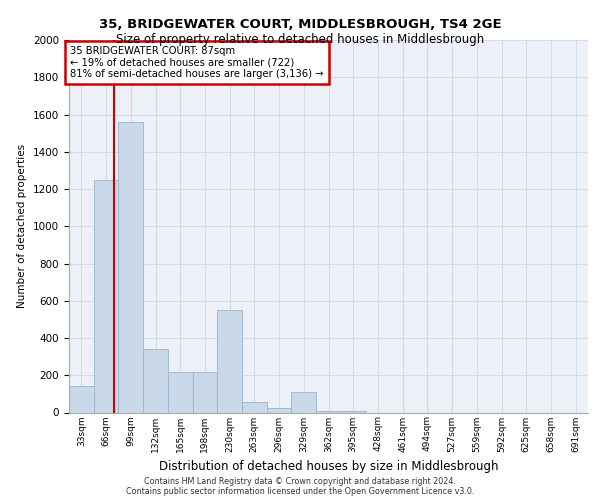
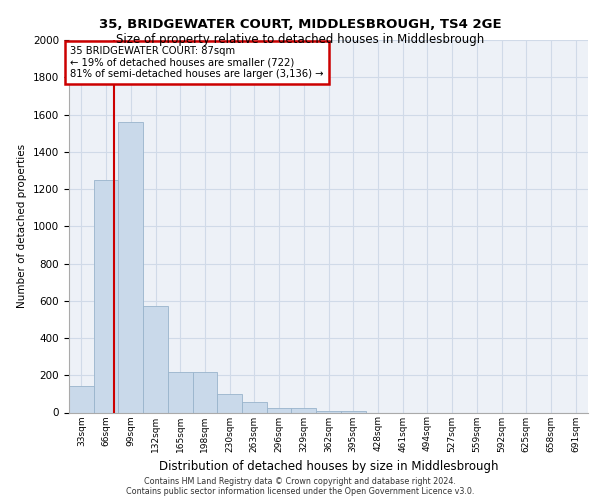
132sqm: 340 -> 570
230sqm: 550 -> 100
329sqm: 110 -> 20
